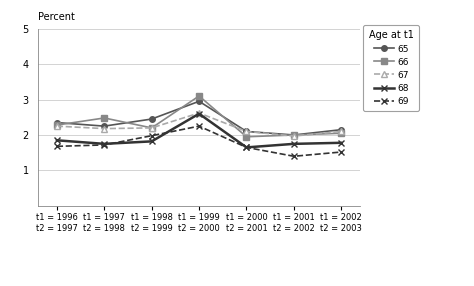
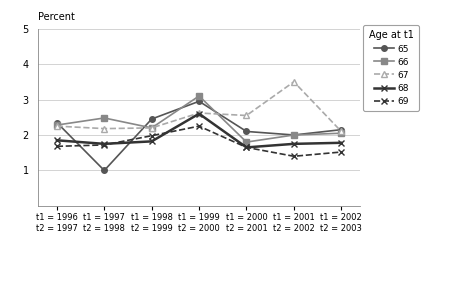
65/t1 = 1997 t2 = 1998: 2.25 -> 1.00
66/t1 = 2000 t2 = 2001: 1.95 -> 1.80
67/t1 = 2000 t2 = 2001: 2.10 -> 2.55
67/t1 = 2001 t2 = 2002: 1.97 -> 3.50
